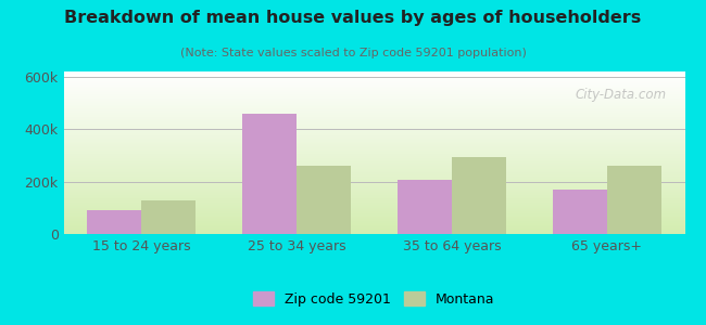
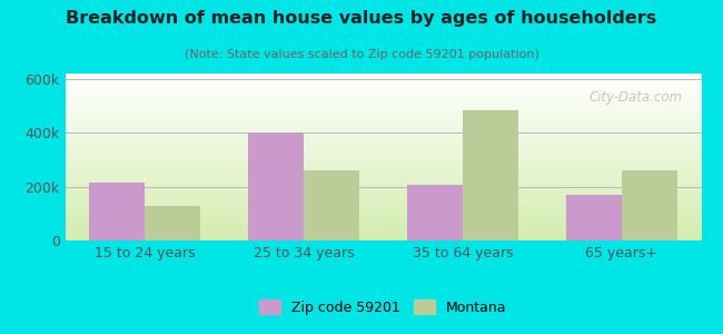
Zip code 59201/15 to 24 years: 90k -> 215k
Zip code 59201/25 to 34 years: 460k -> 400k
Montana/35 to 64 years: 295k -> 485k
